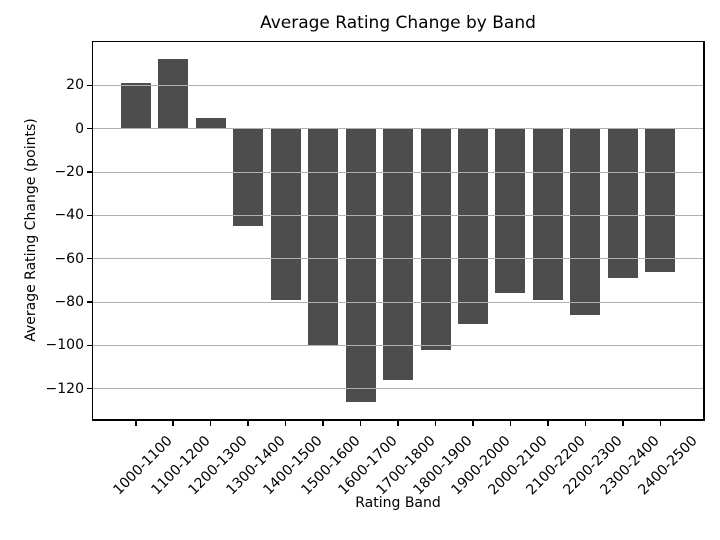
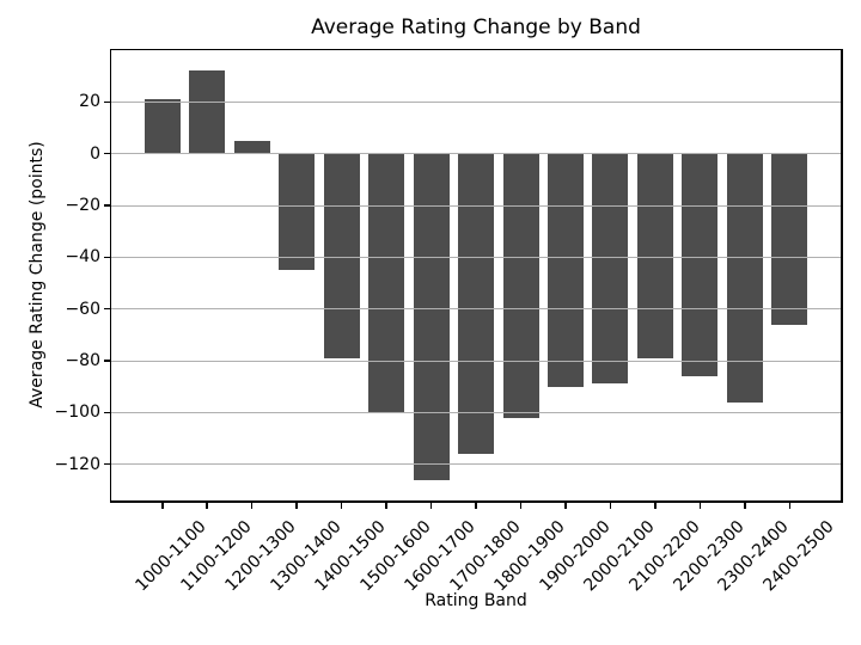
2000-2100: -76 -> -89
2300-2400: -69 -> -96
